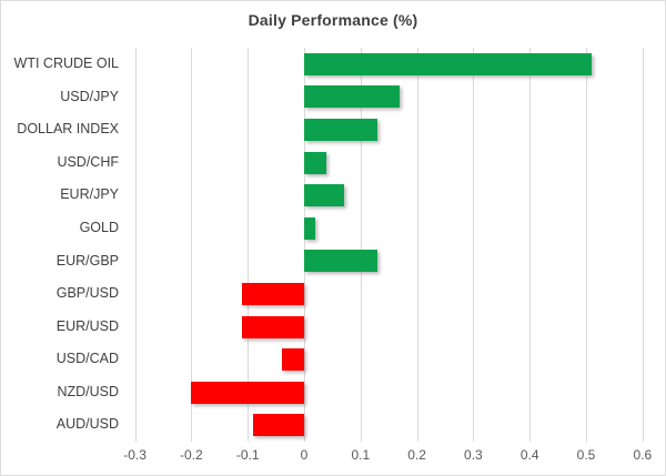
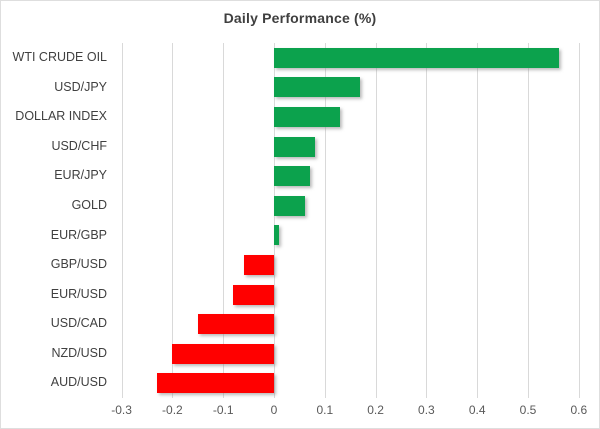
WTI CRUDE OIL: 0.51 -> 0.56
USD/CHF: 0.04 -> 0.08
GOLD: 0.02 -> 0.06
EUR/GBP: 0.13 -> 0.01
GBP/USD: -0.11 -> -0.06
EUR/USD: -0.11 -> -0.08
USD/CAD: -0.04 -> -0.15
AUD/USD: -0.09 -> -0.23
